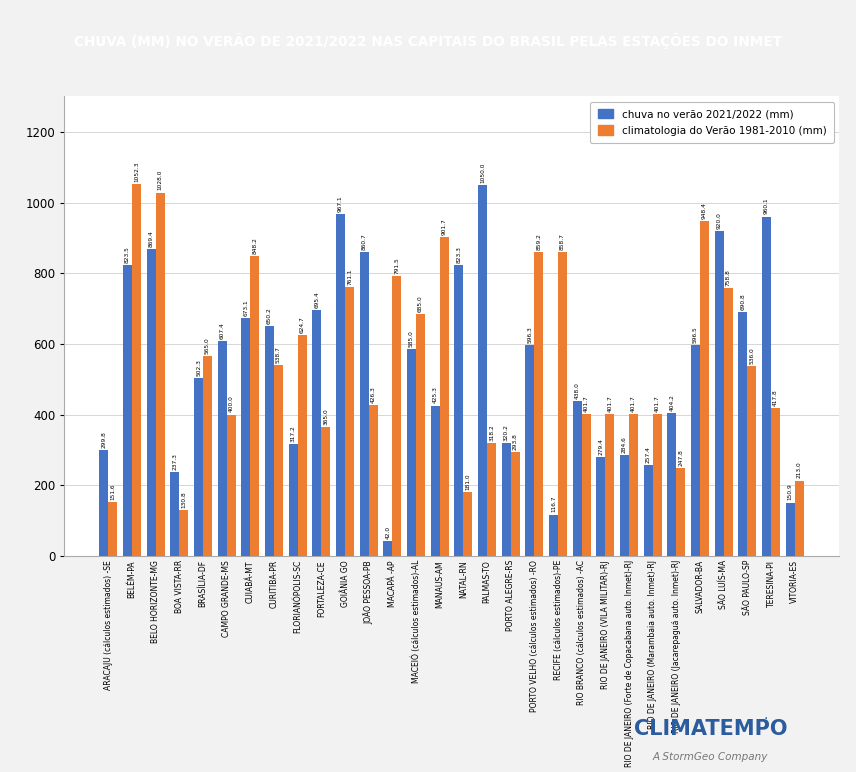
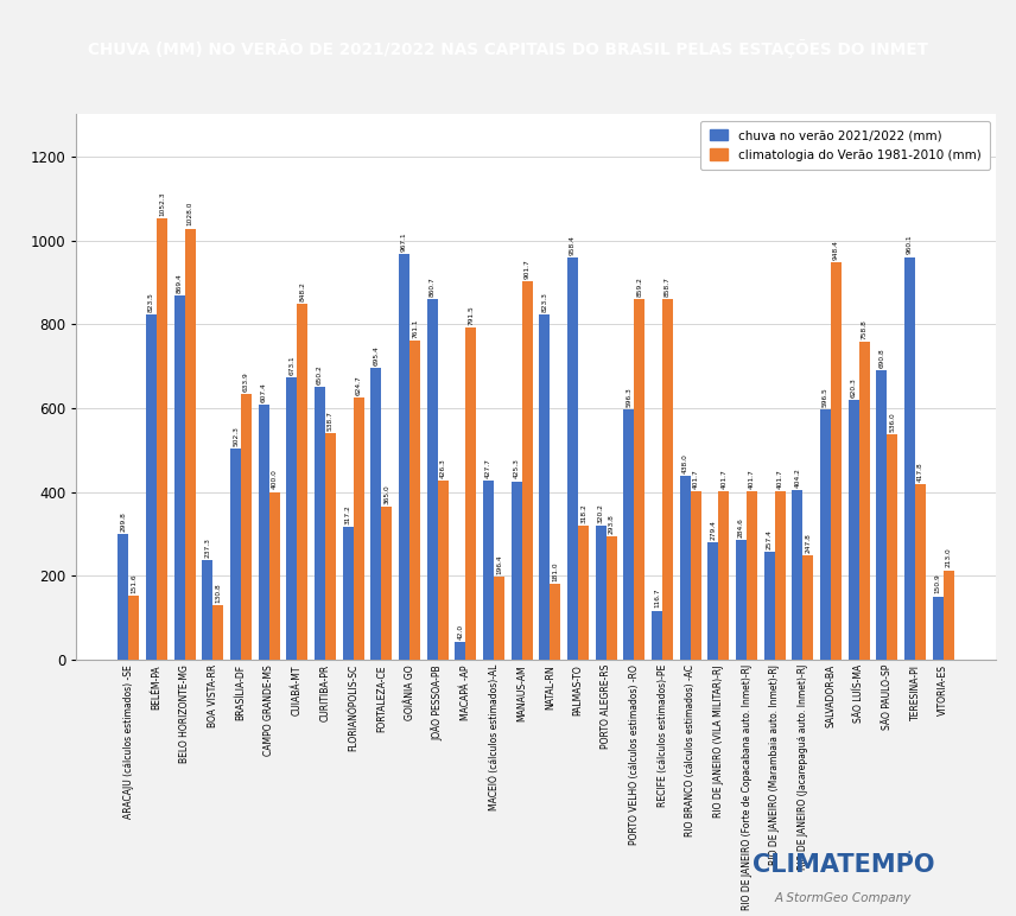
climatologia do Verão 1981-2010 (mm)/BRASÍLIA-DF: 565 -> 634
chuva no verão 2021/2022 (mm)/MACEIÓ (cálculos estimados)-AL: 585 -> 428
climatologia do Verão 1981-2010 (mm)/MACEIÓ (cálculos estimados)-AL: 685 -> 196
chuva no verão 2021/2022 (mm)/PALMAS-TO: 1050 -> 958
chuva no verão 2021/2022 (mm)/SÃO LUÍS-MA: 920 -> 620
